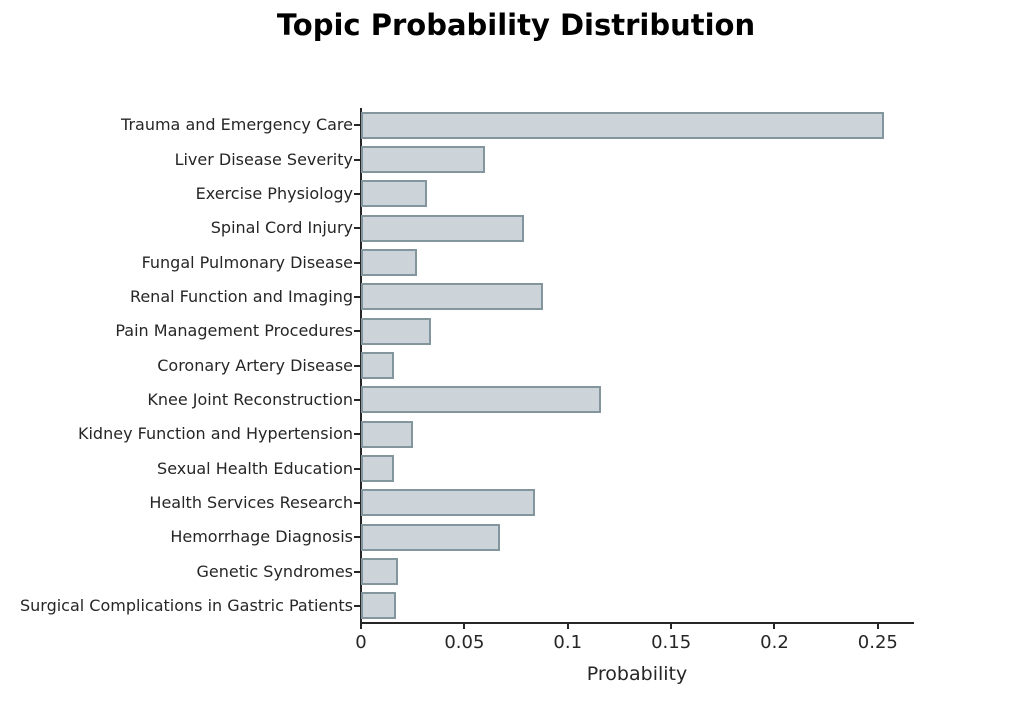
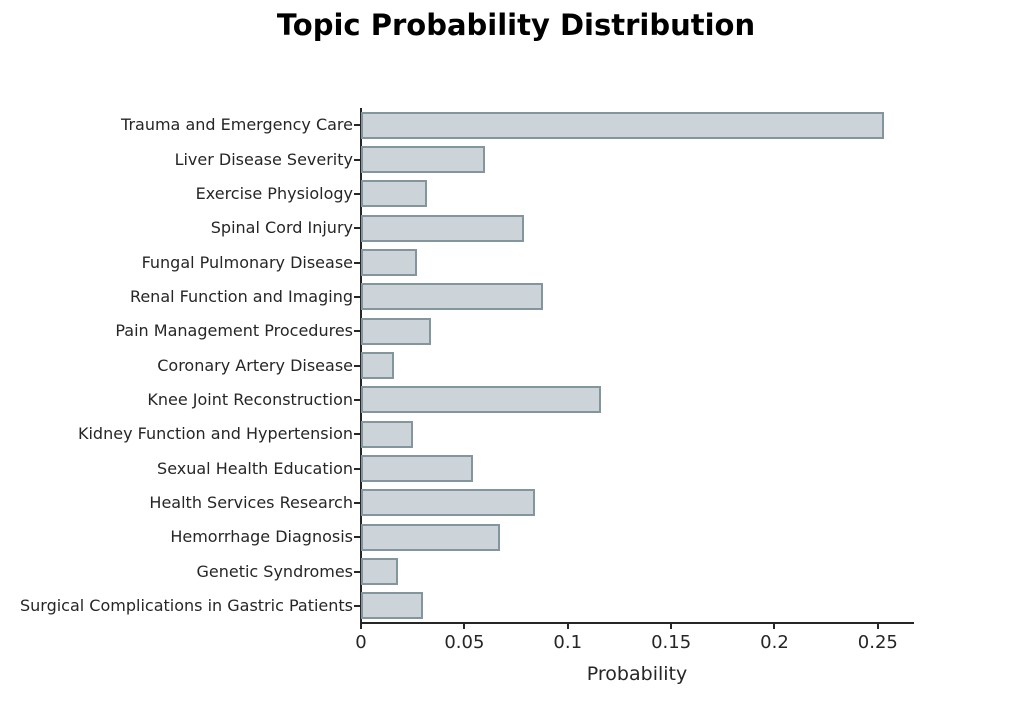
Sexual Health Education: 0.016 -> 0.054
Surgical Complications in Gastric Patients: 0.017 -> 0.030
